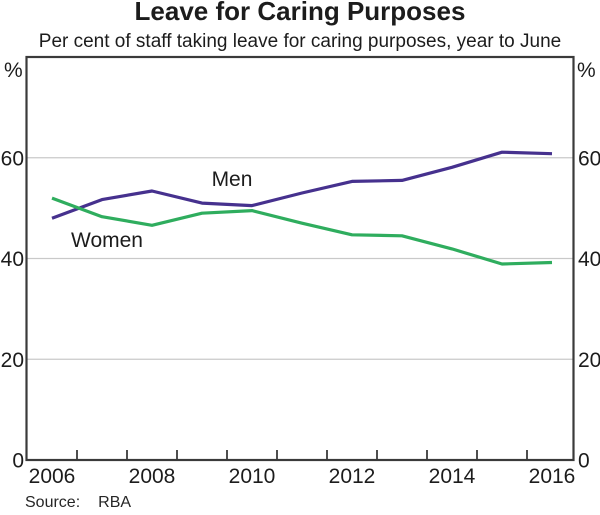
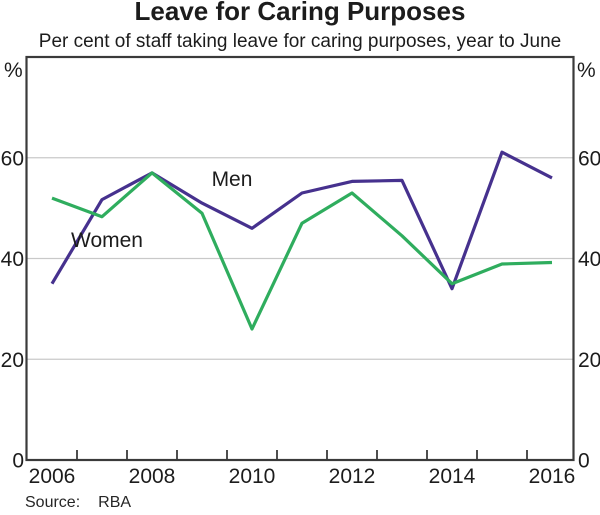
Men/2006: 48 -> 35
Men/2008: 53 -> 57
Women/2008: 47 -> 57
Men/2010: 50 -> 46
Women/2010: 50 -> 26
Women/2012: 45 -> 53
Men/2014: 58 -> 34
Women/2014: 42 -> 35
Men/2016: 61 -> 56
